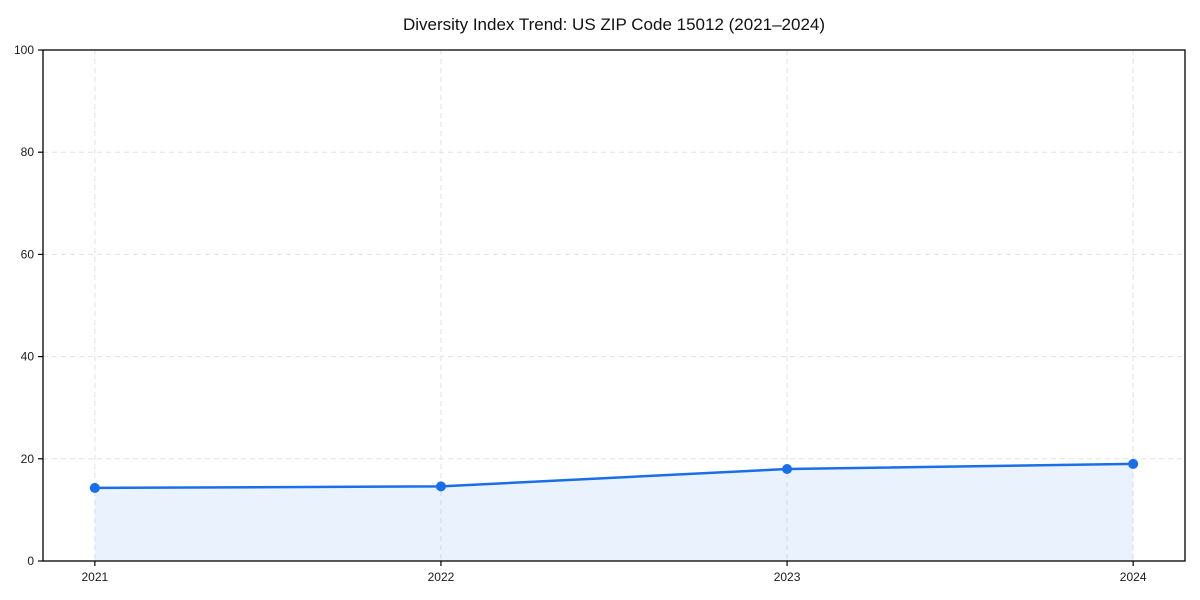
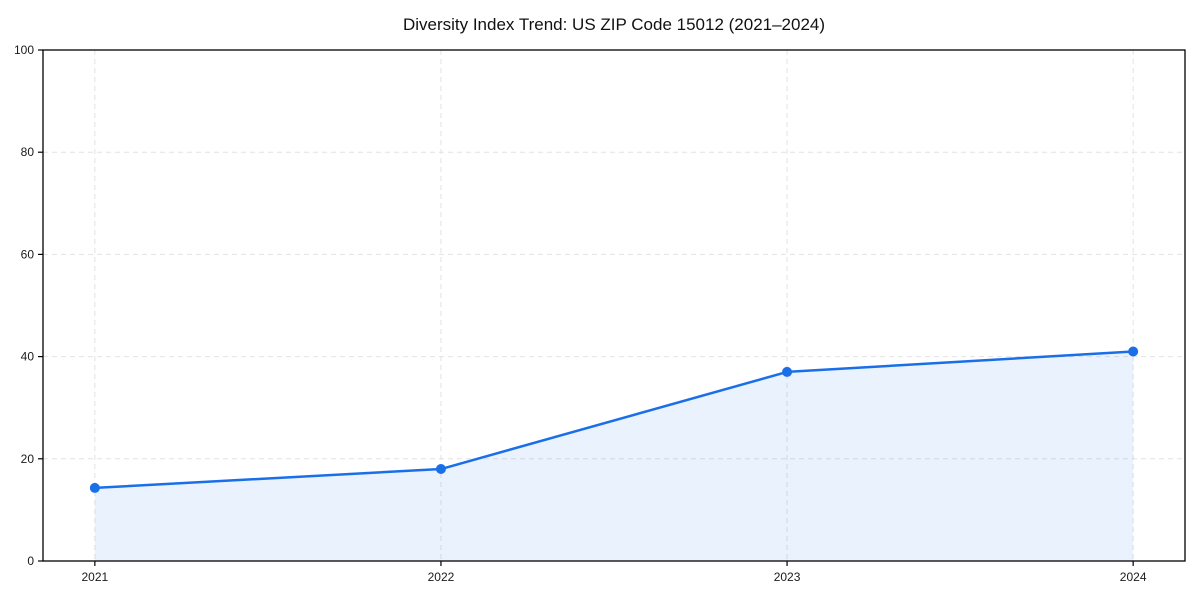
2022: 15 -> 18
2023: 18 -> 37
2024: 19 -> 41
